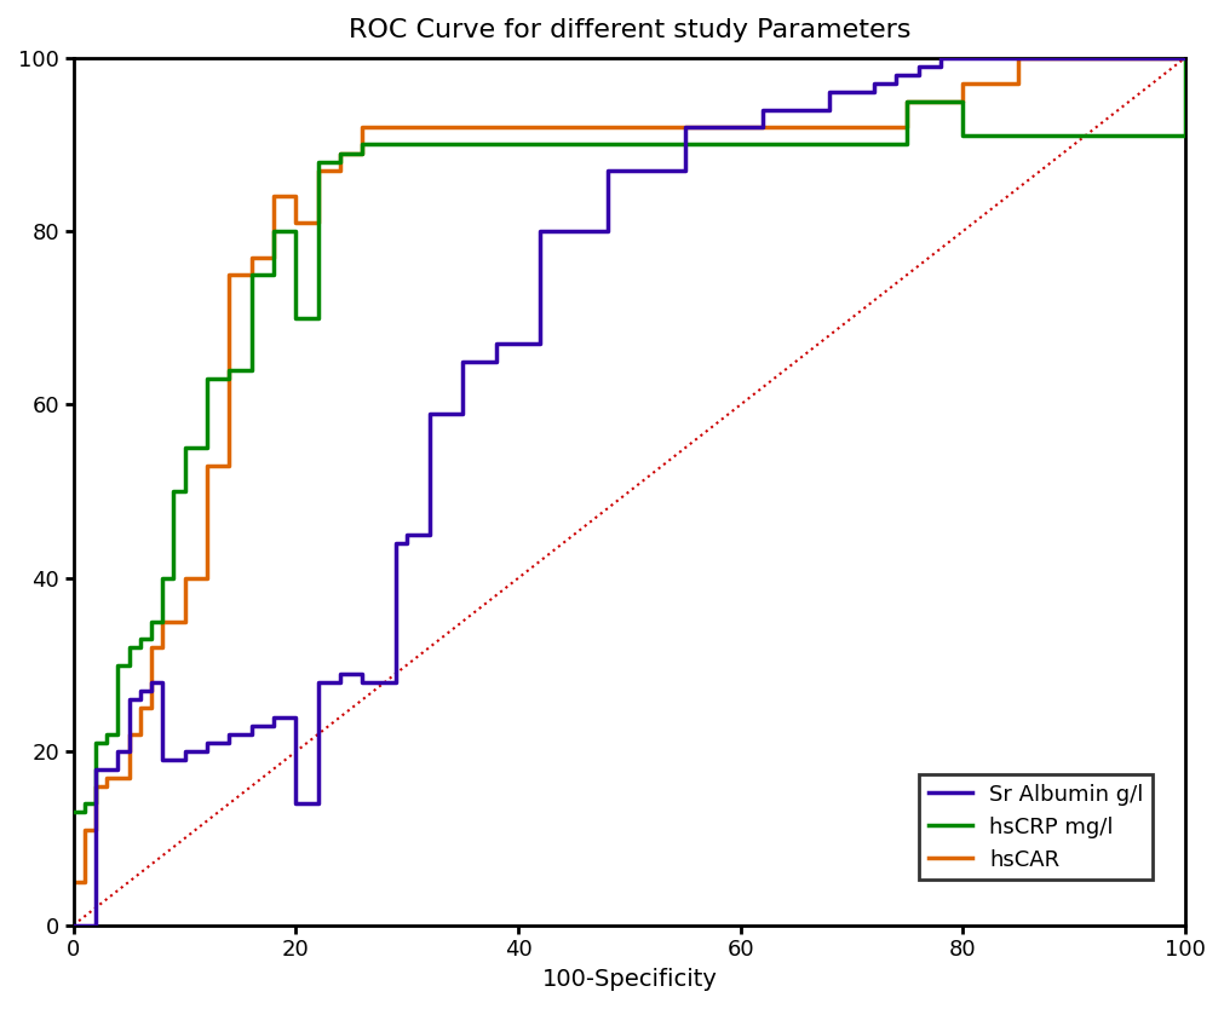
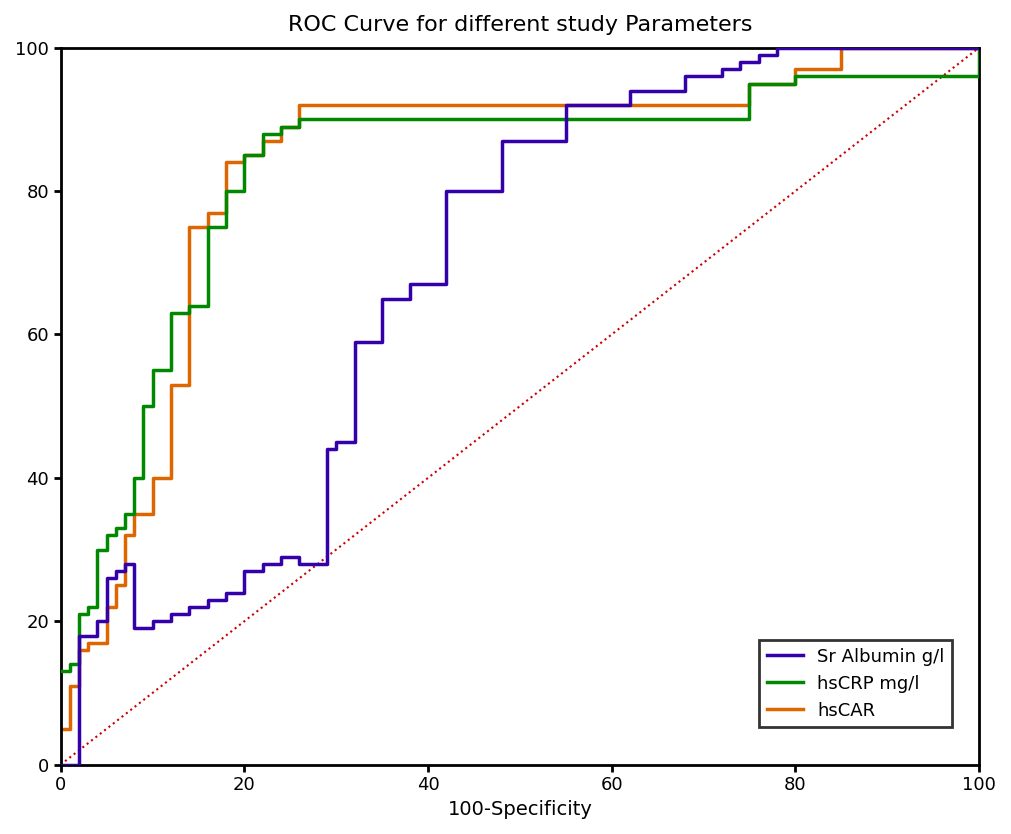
Sr Albumin g/l/20: 14 -> 27
hsCRP mg/l/20: 70 -> 85
hsCAR/20: 81 -> 85
hsCRP mg/l/80: 91 -> 96
